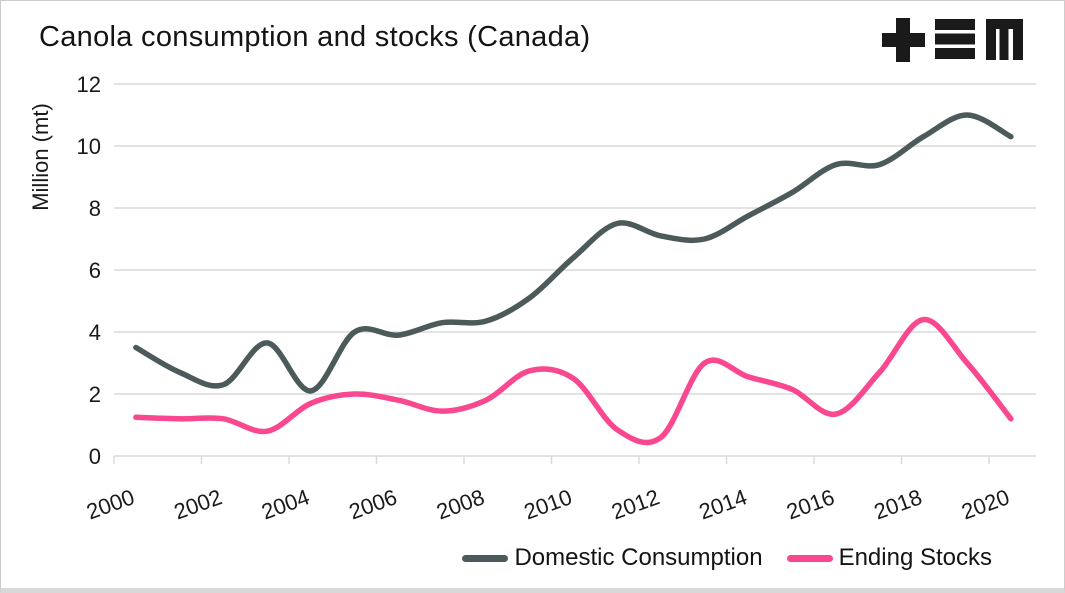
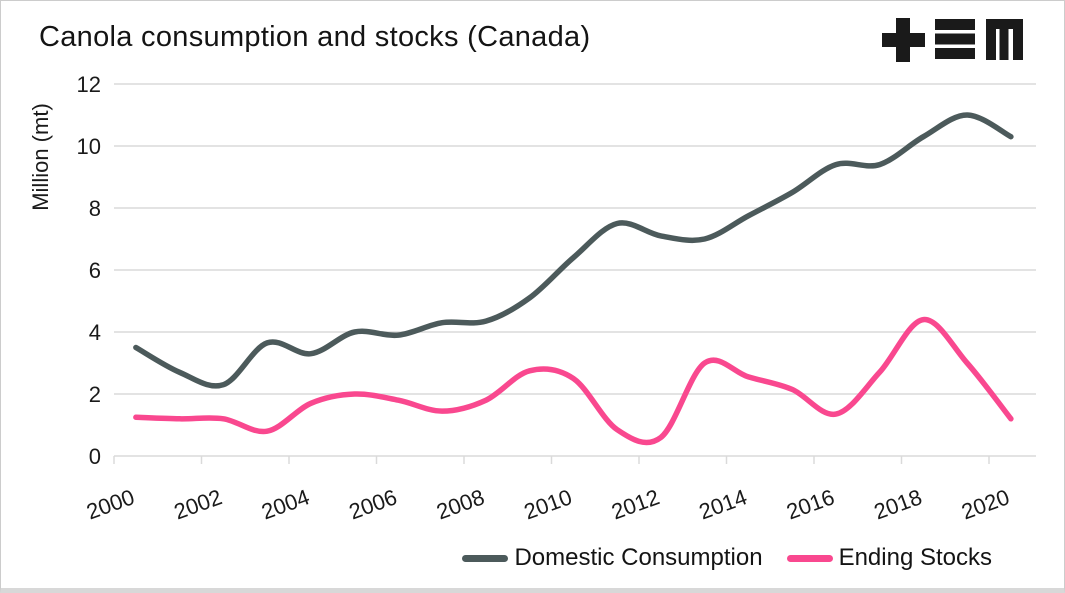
Domestic Consumption/2004: 2.1 -> 3.3
